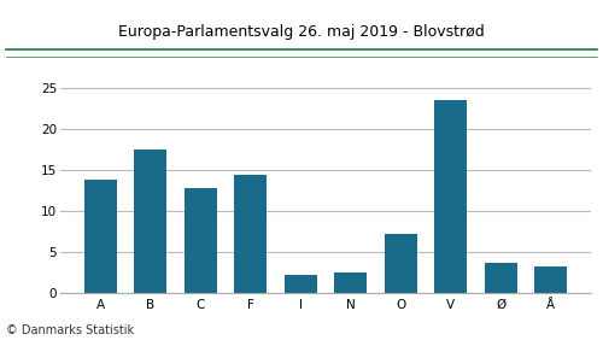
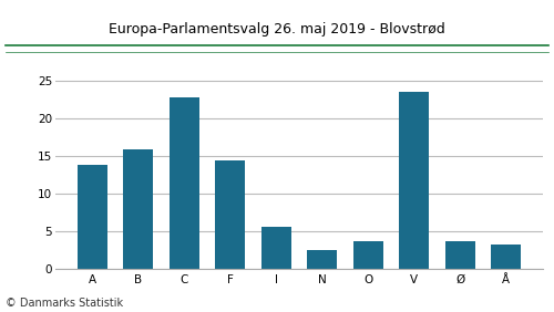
B: 17.4 -> 15.8
C: 12.8 -> 22.8
I: 2.1 -> 5.6
O: 7.1 -> 3.6
